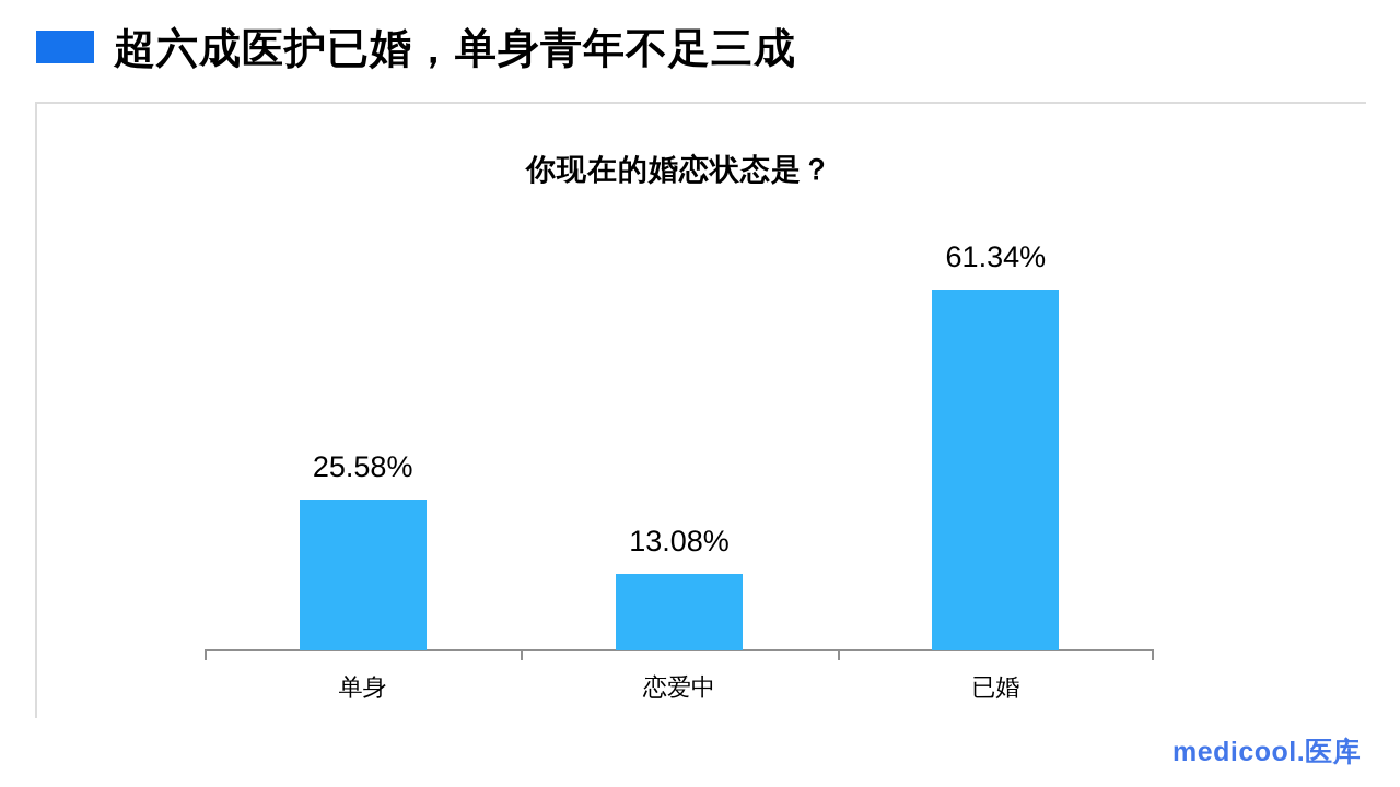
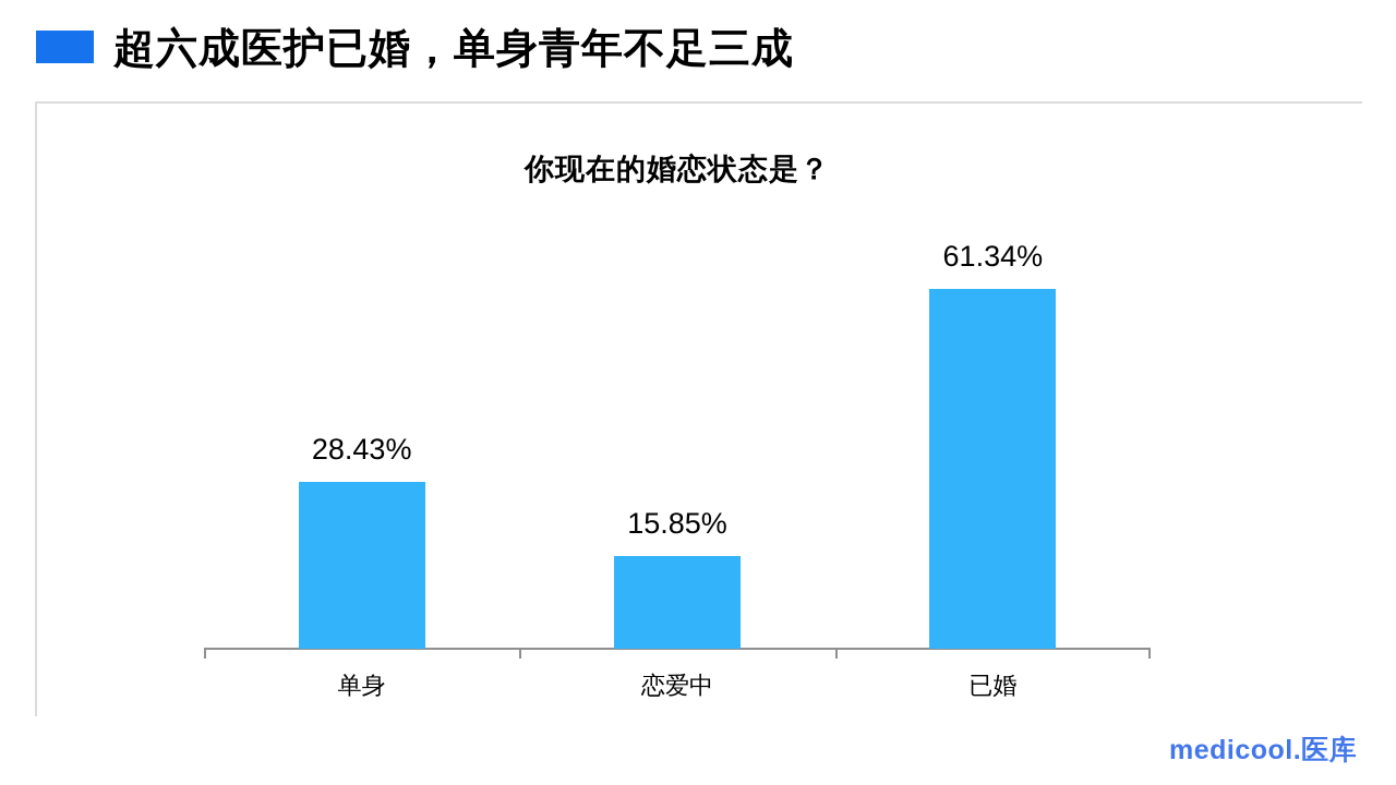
单身: 25.58% -> 28.43%
恋爱中: 13.08% -> 15.85%
